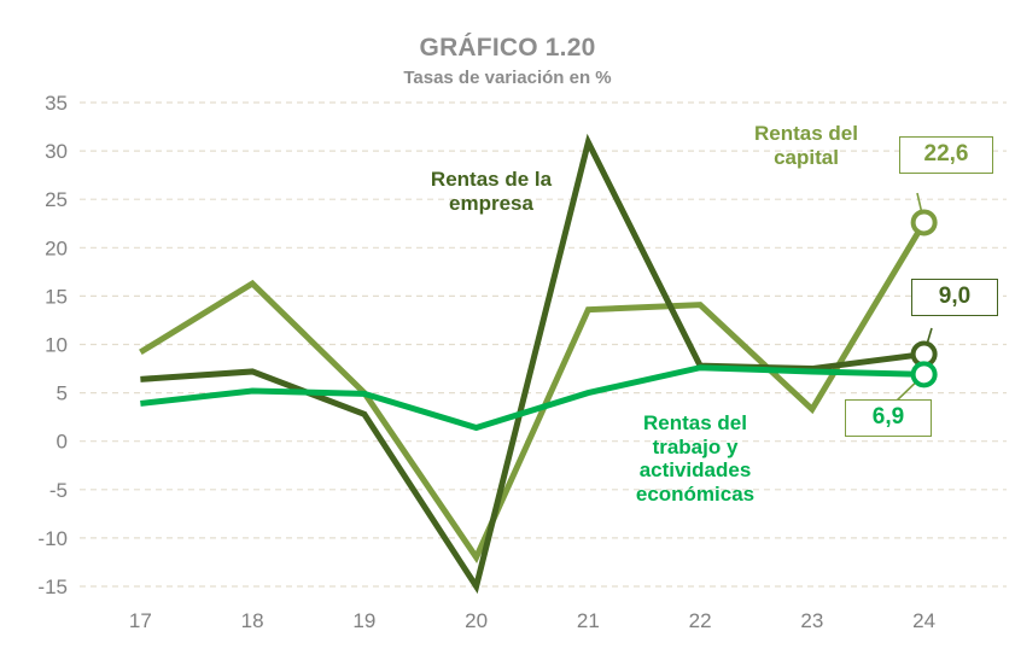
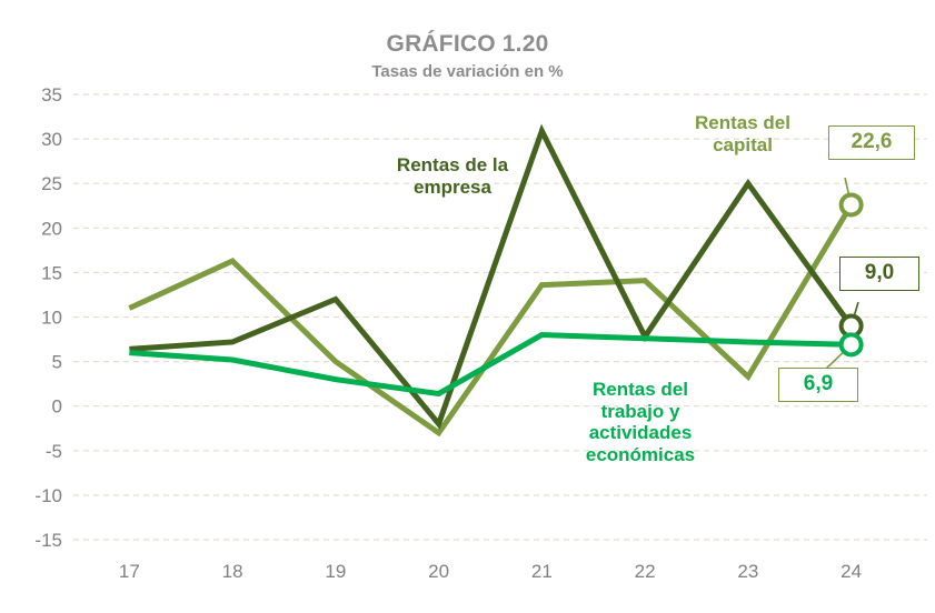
Rentas del capital/17: 9 -> 11
Rentas del trabajo y actividades económicas/17: 4 -> 6
Rentas de la empresa/19: 3 -> 12
Rentas del trabajo y actividades económicas/19: 5 -> 3
Rentas del capital/20: -12 -> -3
Rentas de la empresa/20: -15 -> -2
Rentas del trabajo y actividades económicas/21: 5 -> 8
Rentas de la empresa/23: 8 -> 25
